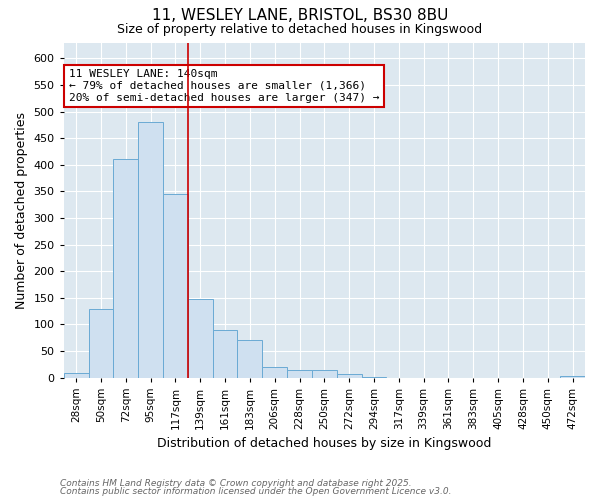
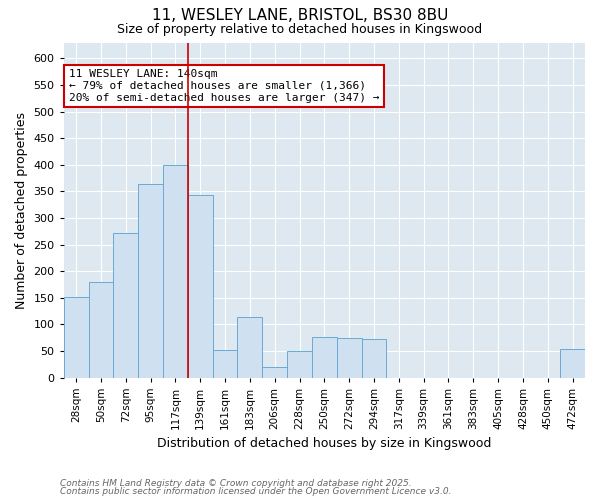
28sqm: 8 -> 152
50sqm: 128 -> 180
72sqm: 410 -> 272
95sqm: 480 -> 364
117sqm: 345 -> 400
139sqm: 148 -> 344
161sqm: 90 -> 52
183sqm: 70 -> 114
228sqm: 14 -> 50
250sqm: 15 -> 76
272sqm: 6 -> 74
294sqm: 1 -> 72
472sqm: 3 -> 54
